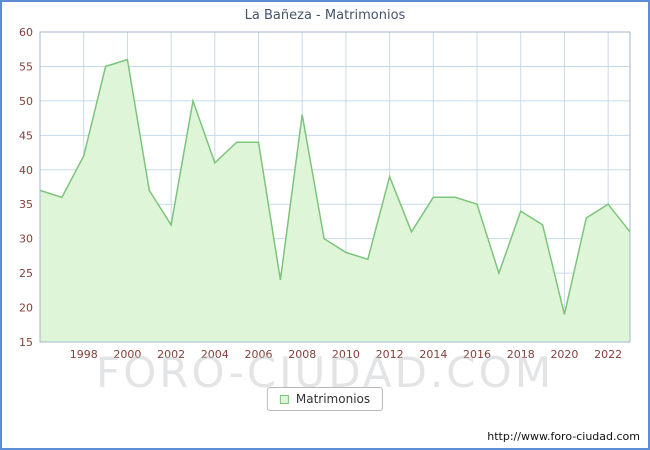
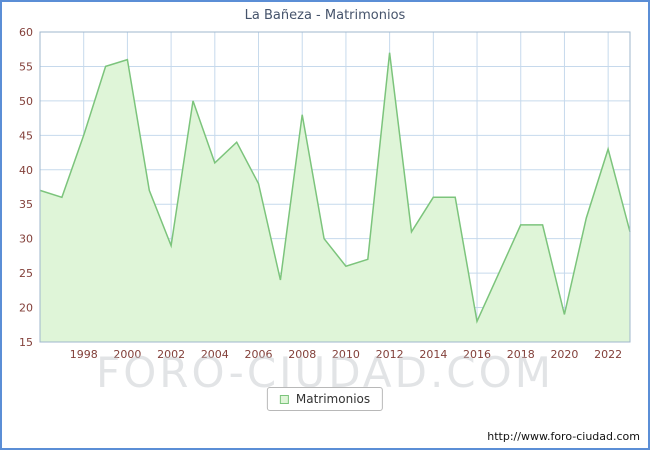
1998: 42 -> 45
2002: 32 -> 29
2006: 44 -> 38
2010: 28 -> 26
2012: 39 -> 57
2016: 35 -> 18
2018: 34 -> 32
2022: 35 -> 43
